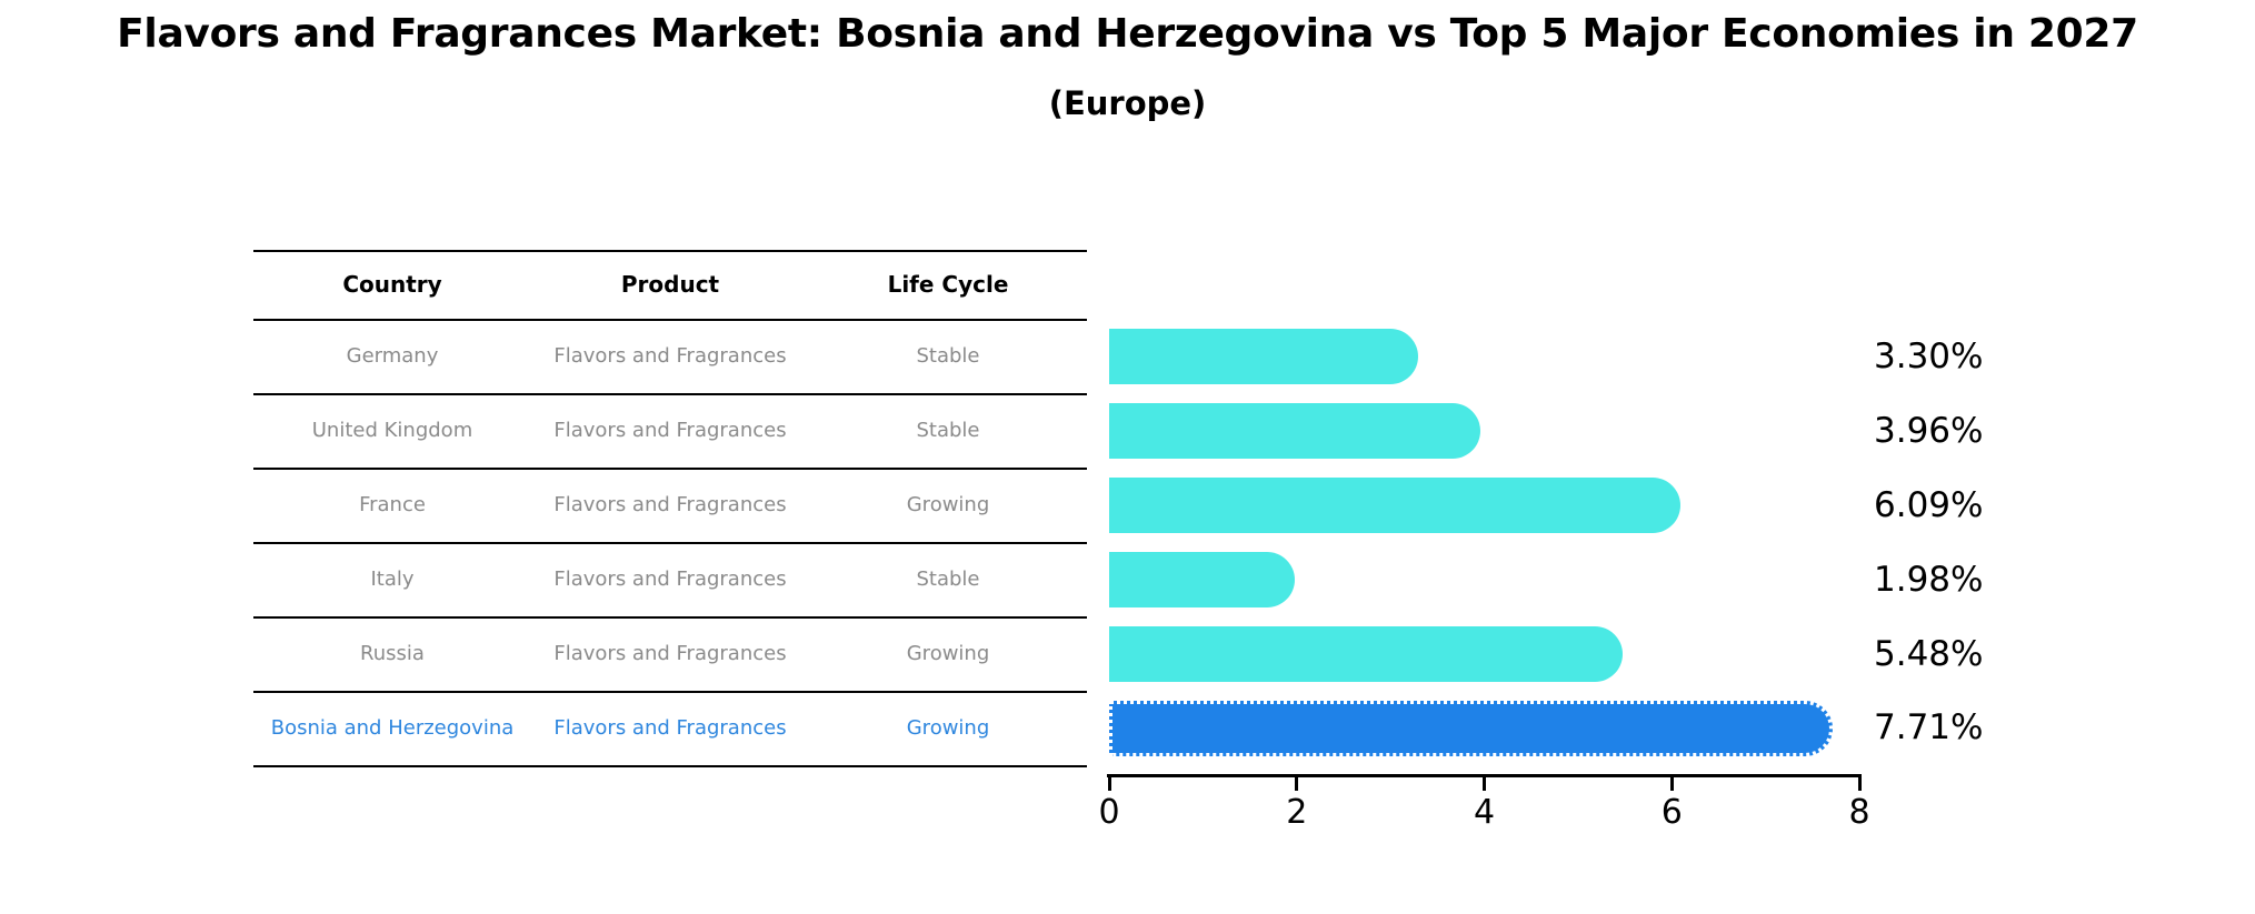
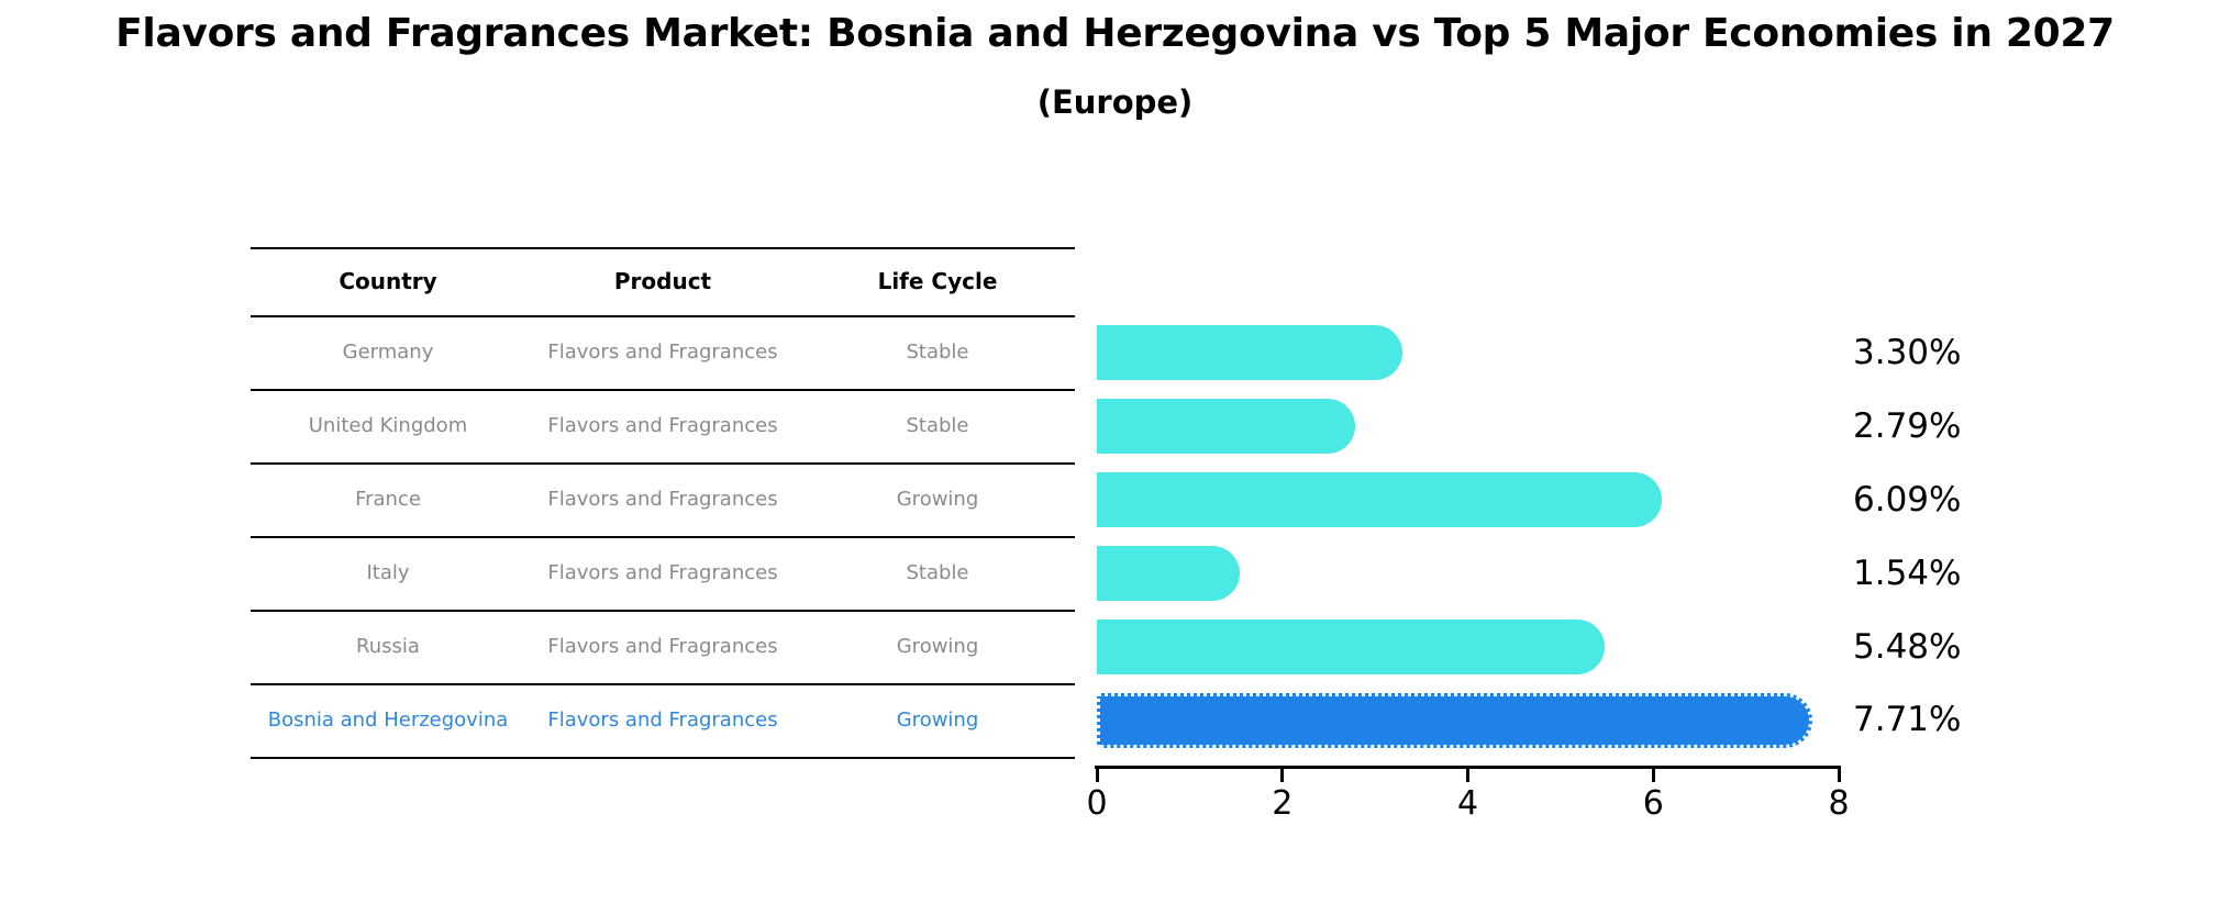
United Kingdom: 3.96% -> 2.79%
Italy: 1.98% -> 1.54%
